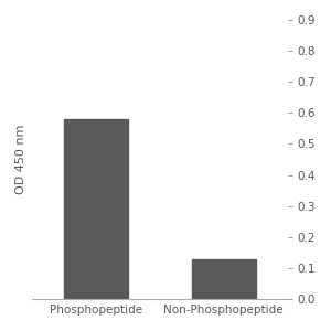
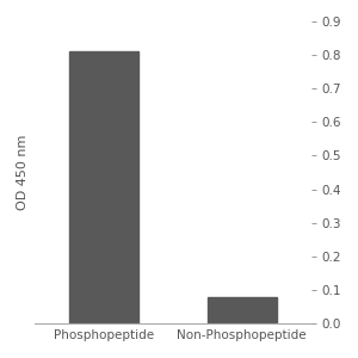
Phosphopeptide: 0.58 -> 0.81
Non-Phosphopeptide: 0.13 -> 0.08
